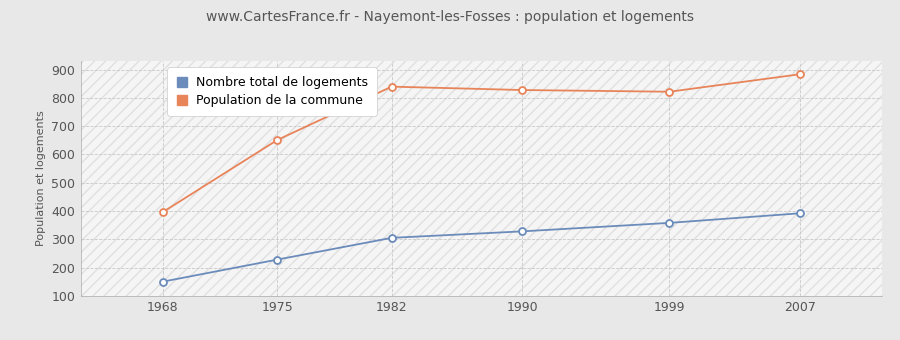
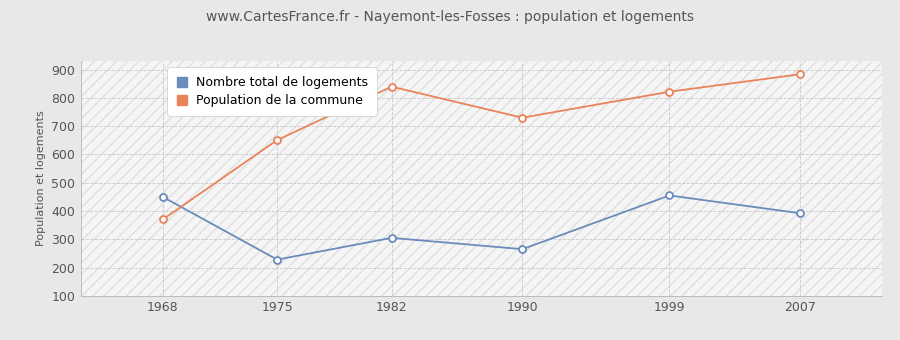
Nombre total de logements/1968: 150 -> 450
Population de la commune/1968: 396 -> 370
Nombre total de logements/1990: 328 -> 265
Population de la commune/1990: 828 -> 730
Nombre total de logements/1999: 358 -> 455
